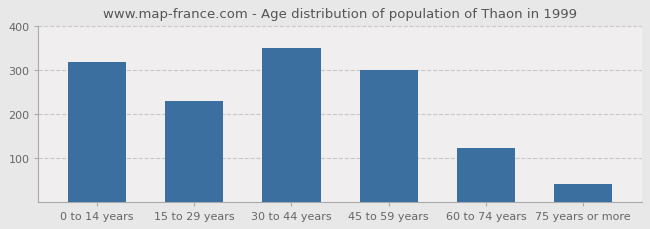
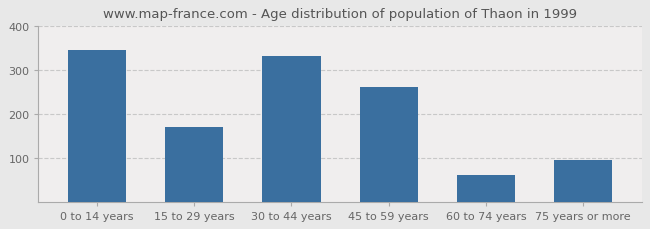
0 to 14 years: 318 -> 345
15 to 29 years: 229 -> 170
30 to 44 years: 349 -> 330
45 to 59 years: 300 -> 260
60 to 74 years: 121 -> 60
75 years or more: 40 -> 95
